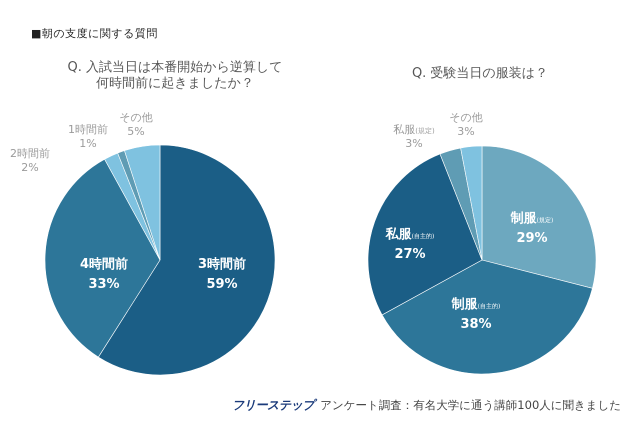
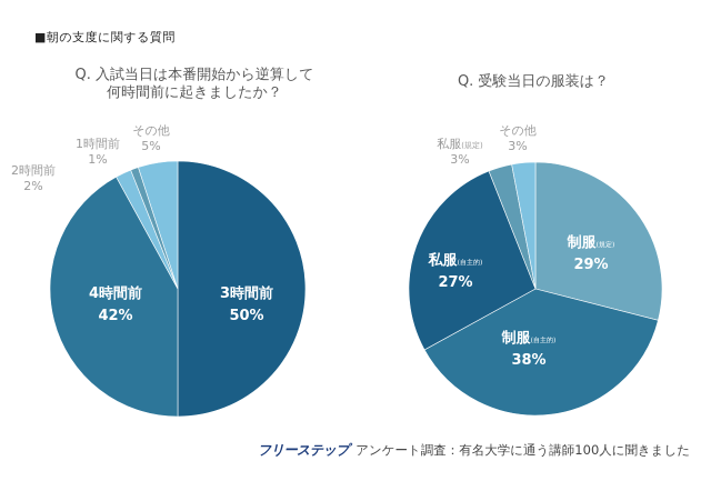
Q. 入試当日は本番開始から逆算して何時間前に起きましたか？/3時間前: 59% -> 50%
Q. 入試当日は本番開始から逆算して何時間前に起きましたか？/4時間前: 33% -> 42%
